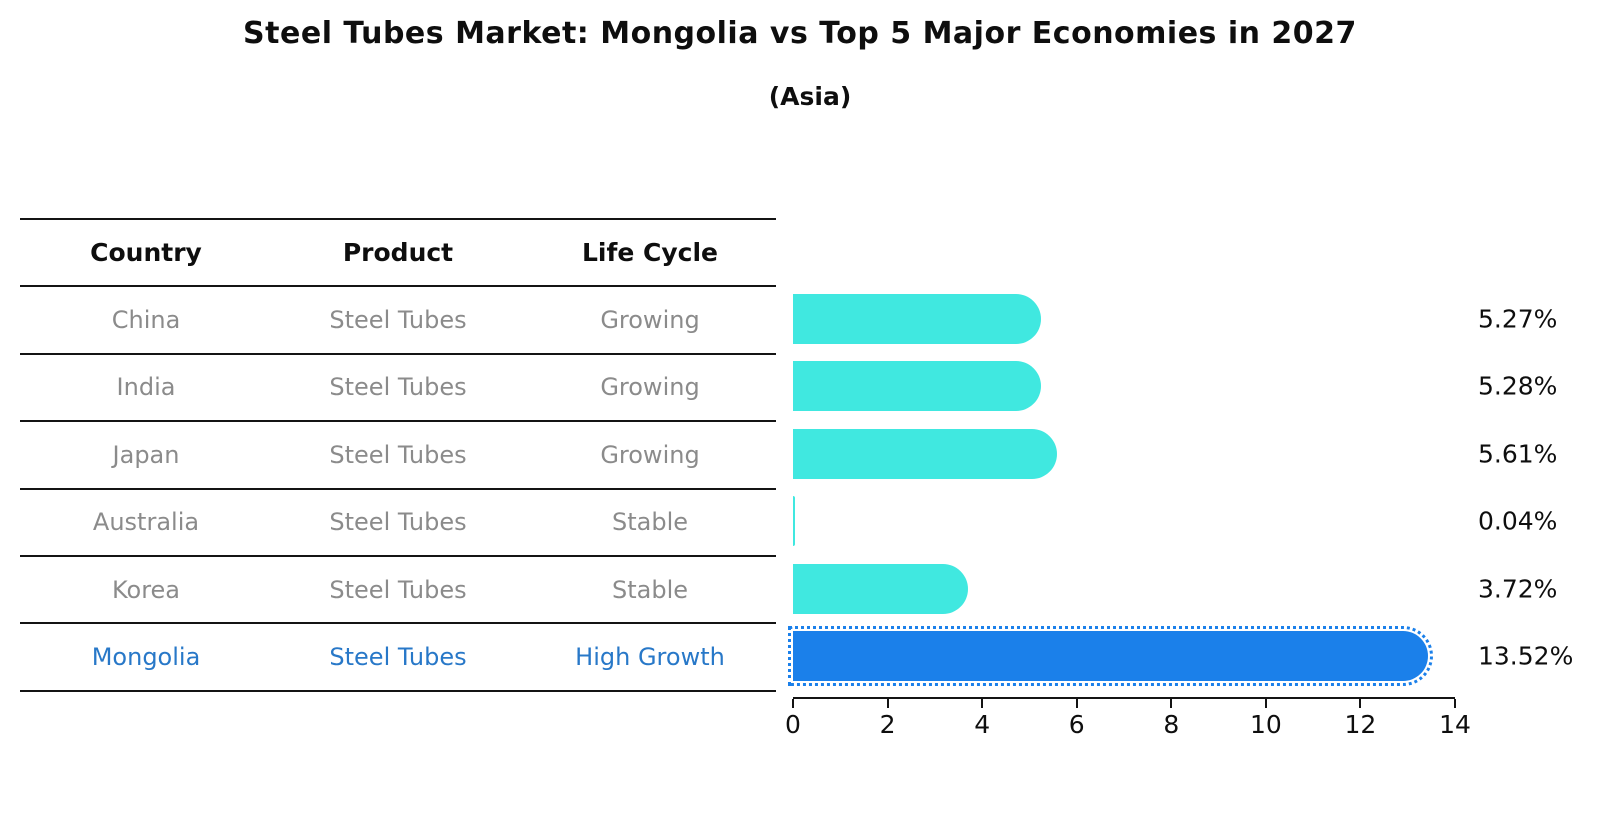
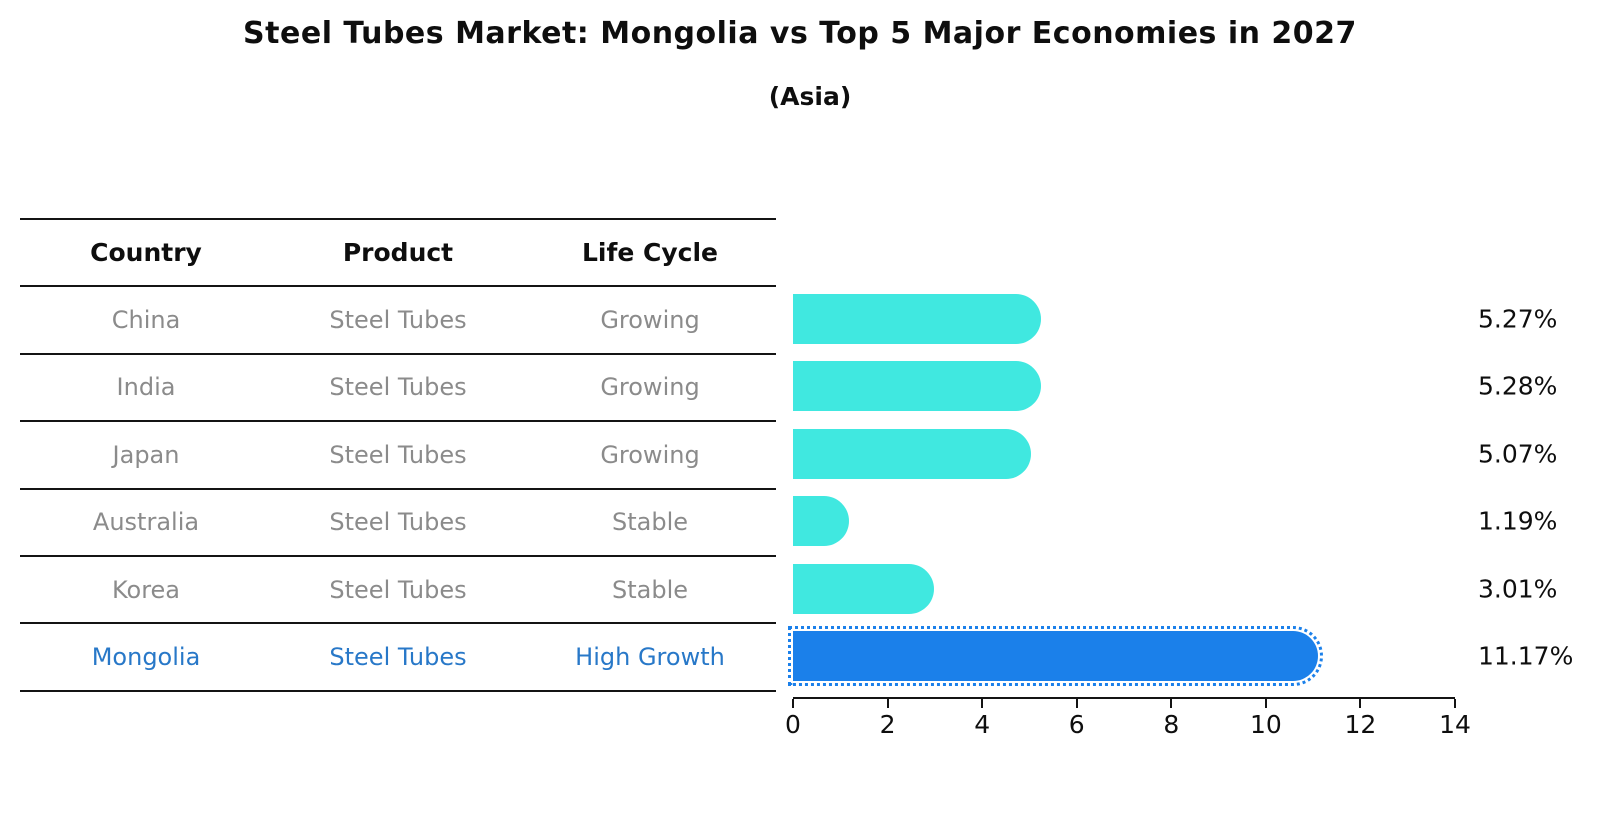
Japan: 5.61% -> 5.07%
Australia: 0.04% -> 1.19%
Korea: 3.72% -> 3.01%
Mongolia: 13.52% -> 11.17%
